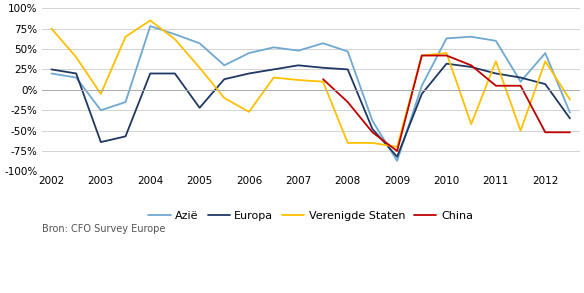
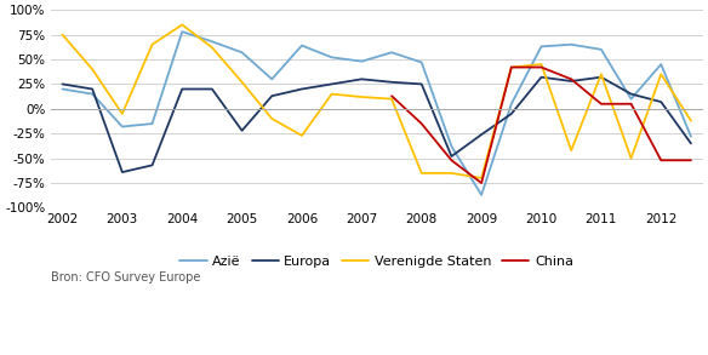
Azië/2003: -25% -> -18%
Azië/2006: 45% -> 64%
Europa/2009: -82% -> -26%
Europa/2011: 20% -> 32%
